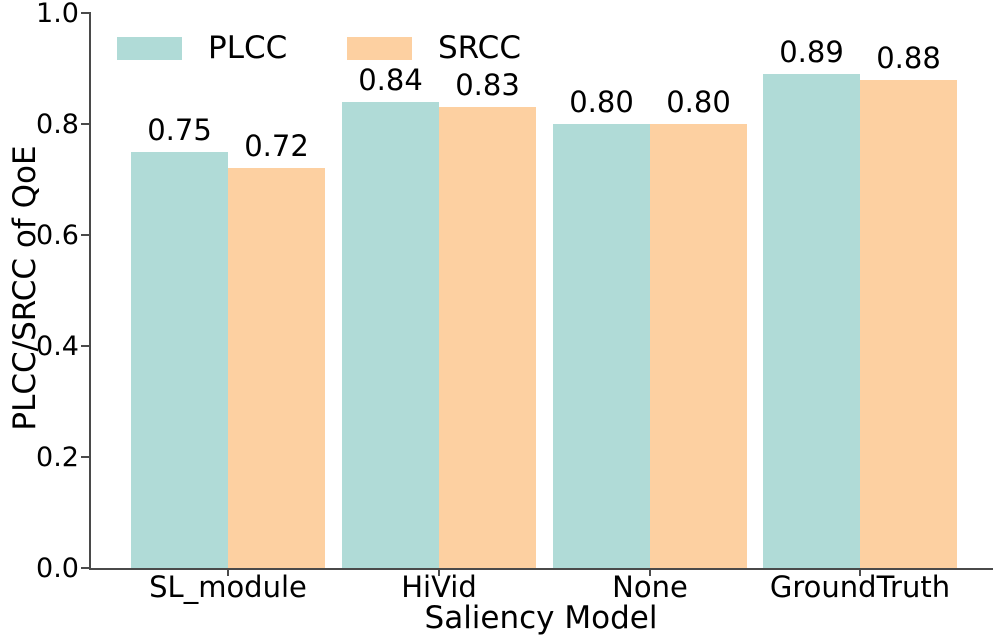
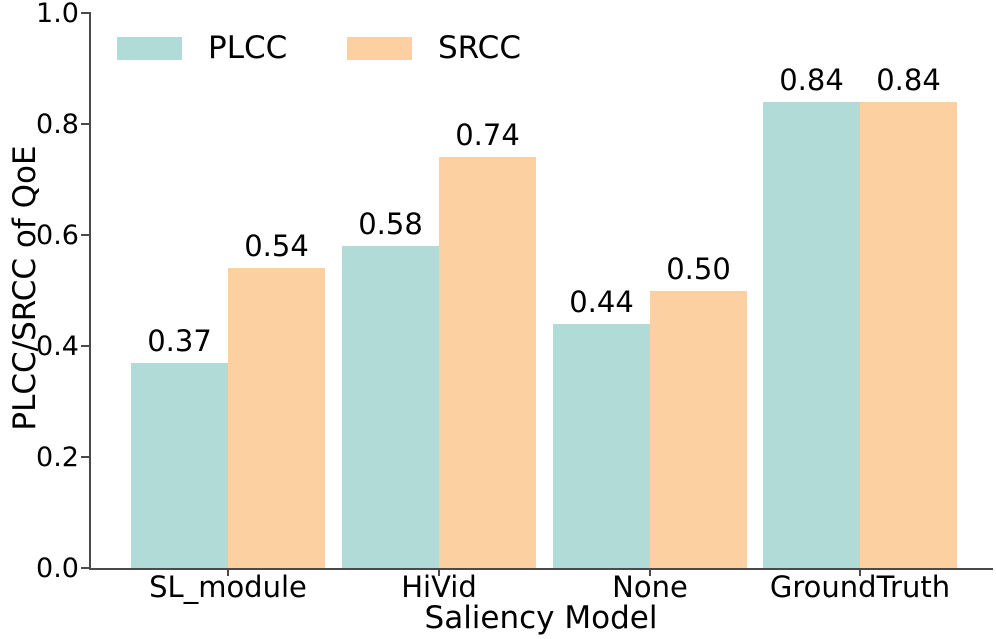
PLCC/SL_module: 0.75 -> 0.37
SRCC/SL_module: 0.72 -> 0.54
PLCC/HiVid: 0.84 -> 0.58
SRCC/HiVid: 0.83 -> 0.74
PLCC/None: 0.80 -> 0.44
SRCC/None: 0.80 -> 0.50
PLCC/GroundTruth: 0.89 -> 0.84
SRCC/GroundTruth: 0.88 -> 0.84
